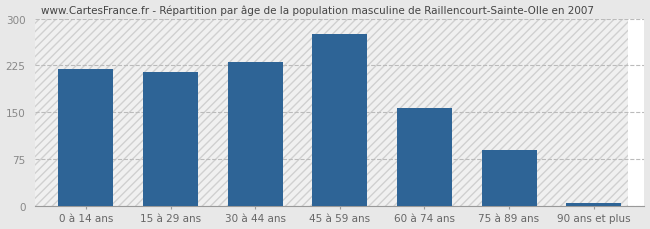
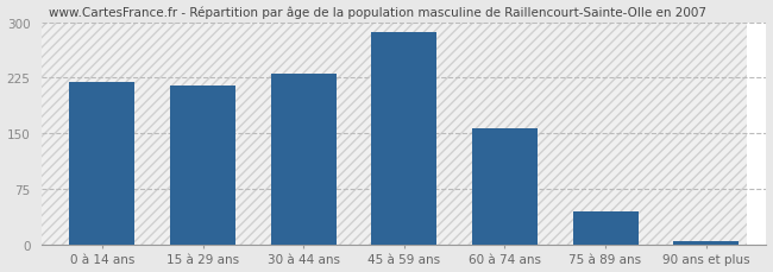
45 à 59 ans: 276 -> 287
75 à 89 ans: 90 -> 45
